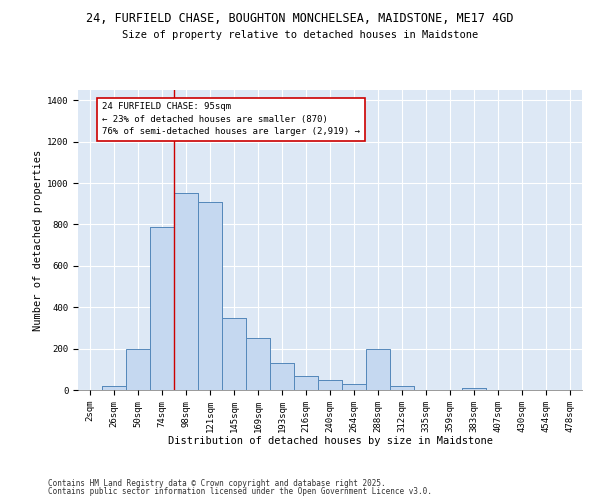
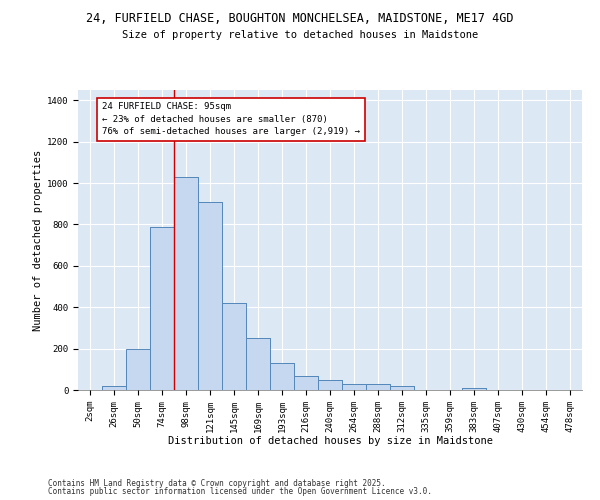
98sqm: 950 -> 1030
145sqm: 350 -> 420
288sqm: 200 -> 30
